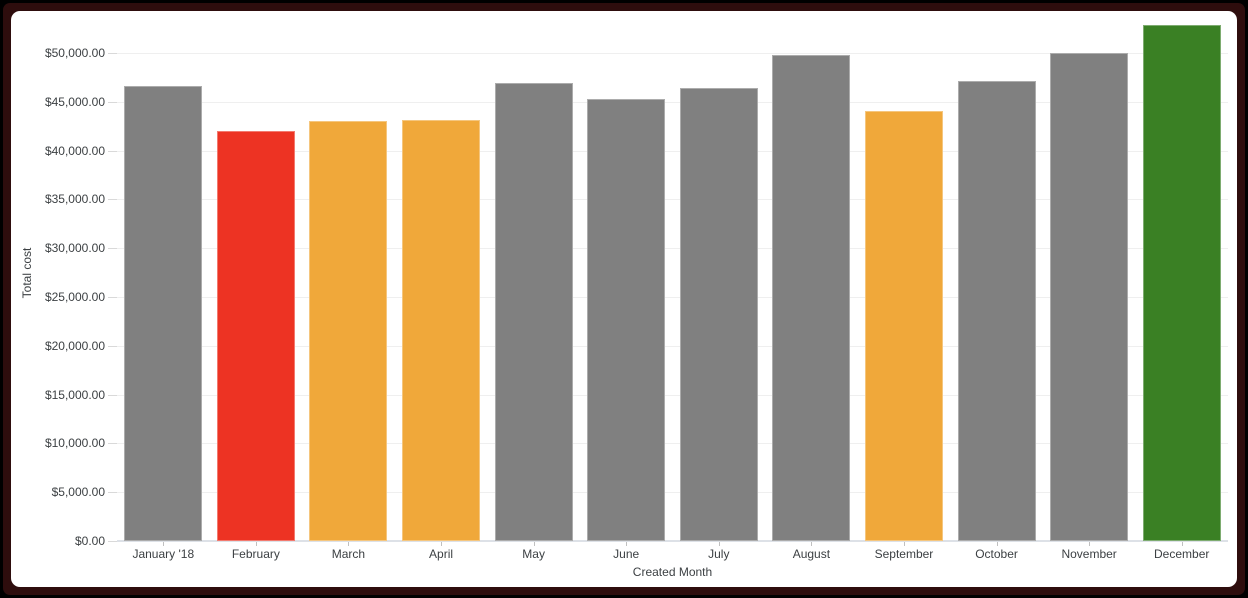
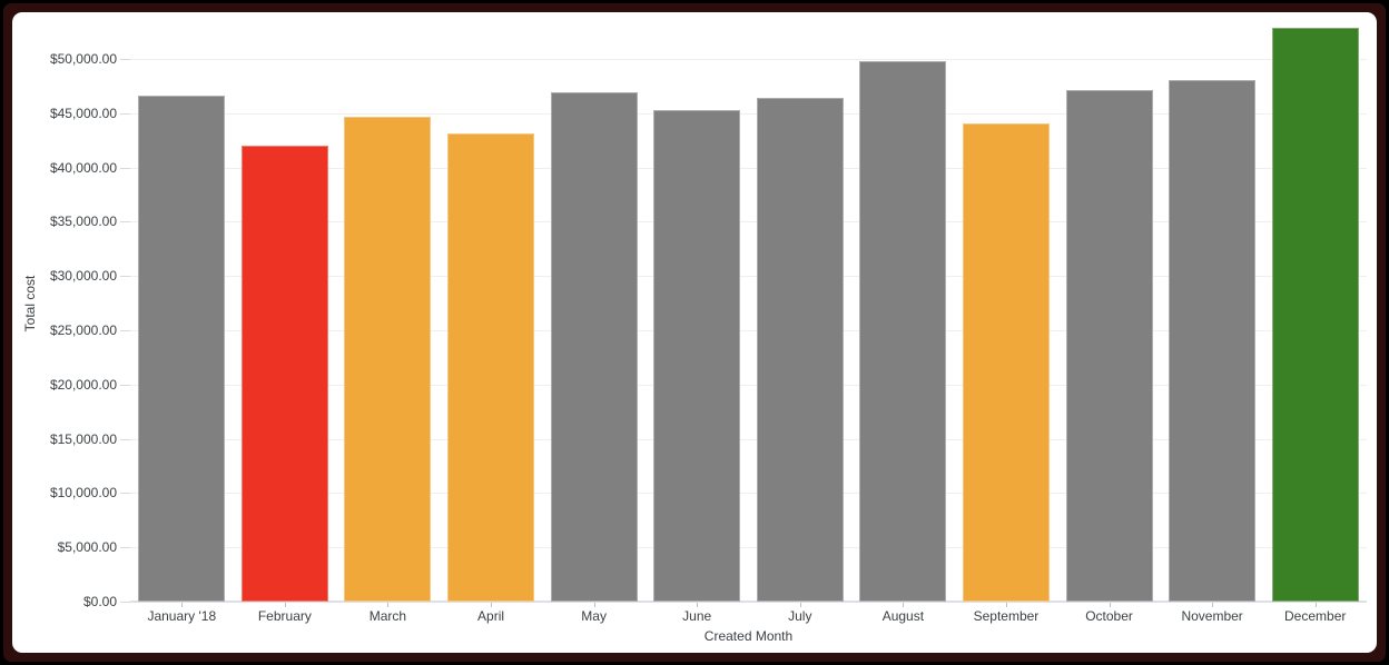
March: $43000 -> $45000
November: $50000 -> $48000
